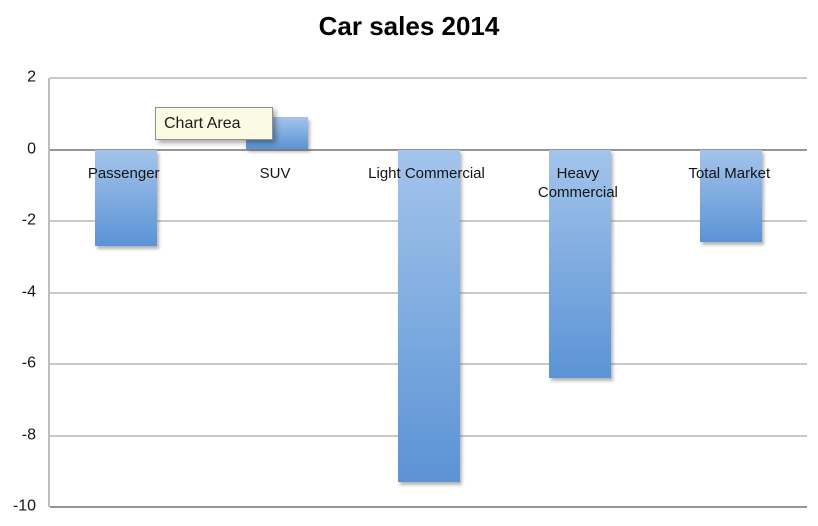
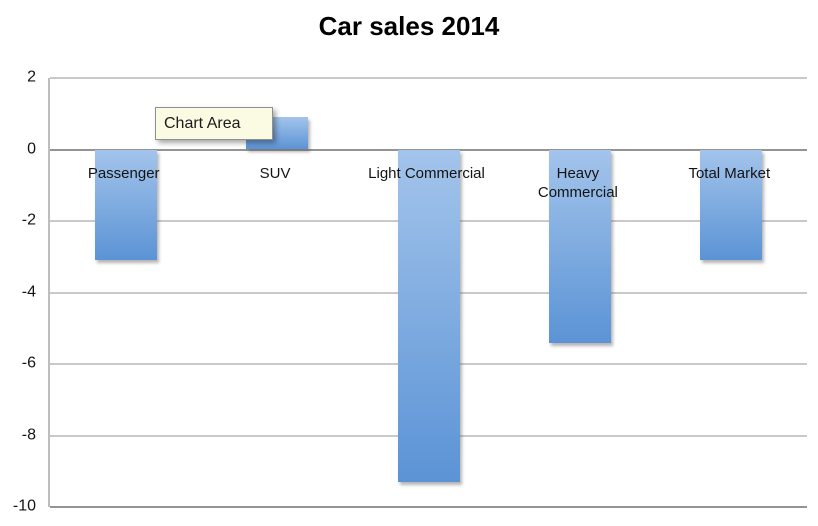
Passenger: -2.7 -> -3.1
Heavy Commercial: -6.4 -> -5.4
Total Market: -2.6 -> -3.1
